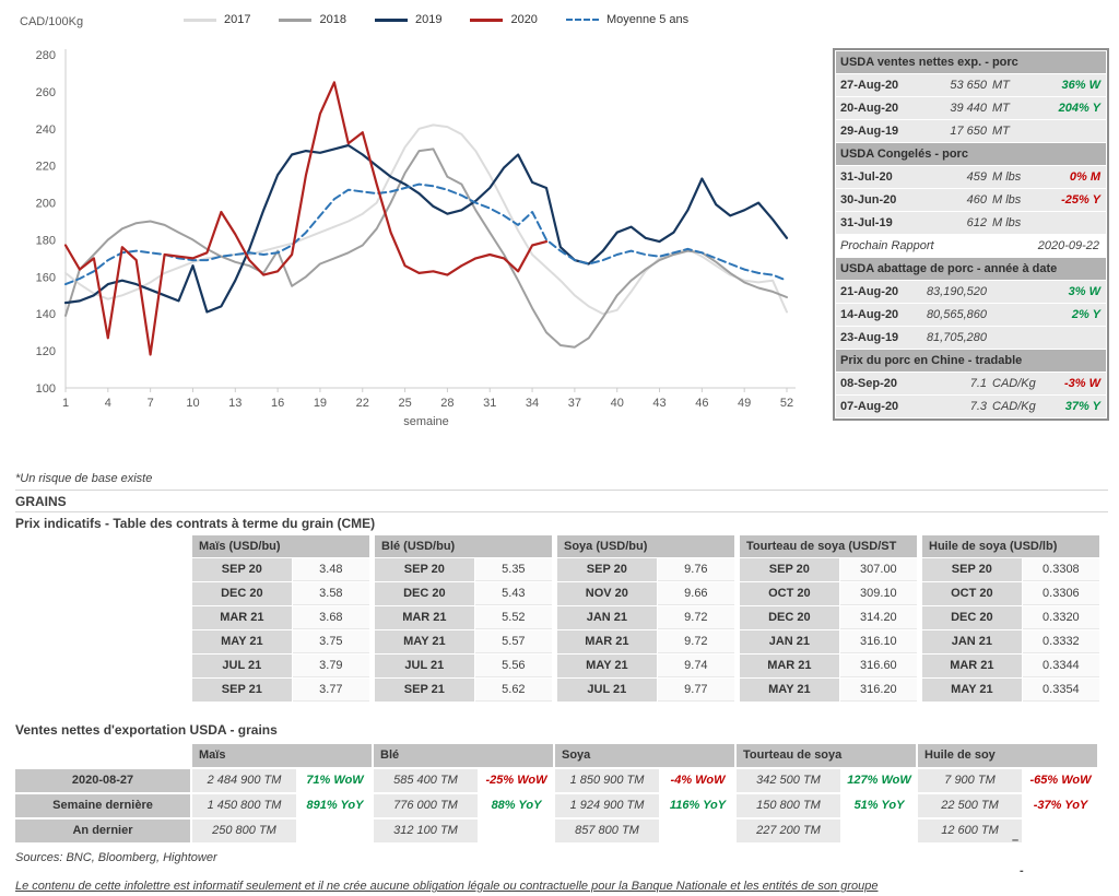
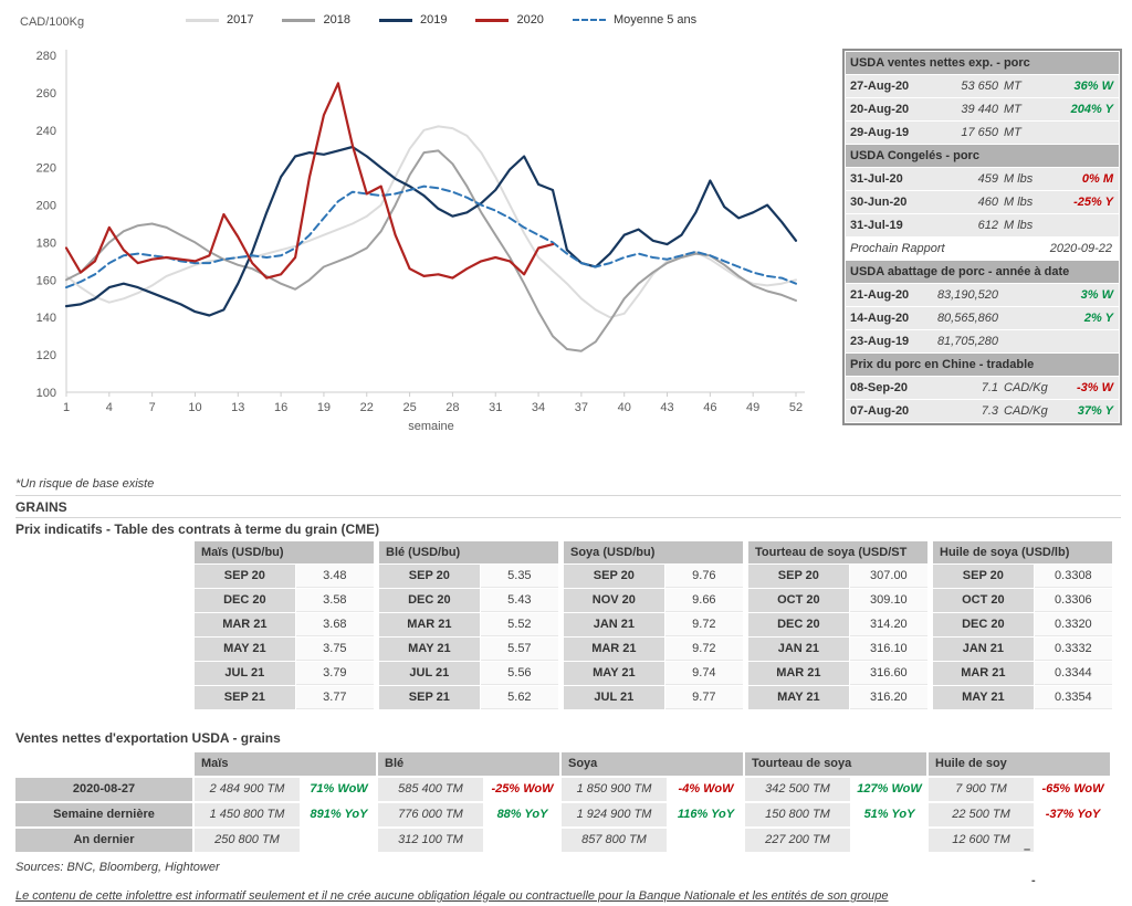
2018/1: 139 -> 160
2020/4: 127 -> 188
2020/7: 118 -> 171
2019/10: 166 -> 143
2018/16: 174 -> 158
2020/22: 238 -> 206
2018/28: 214 -> 222
Moyenne 5 ans/34: 195 -> 184
2017/52: 141 -> 160
